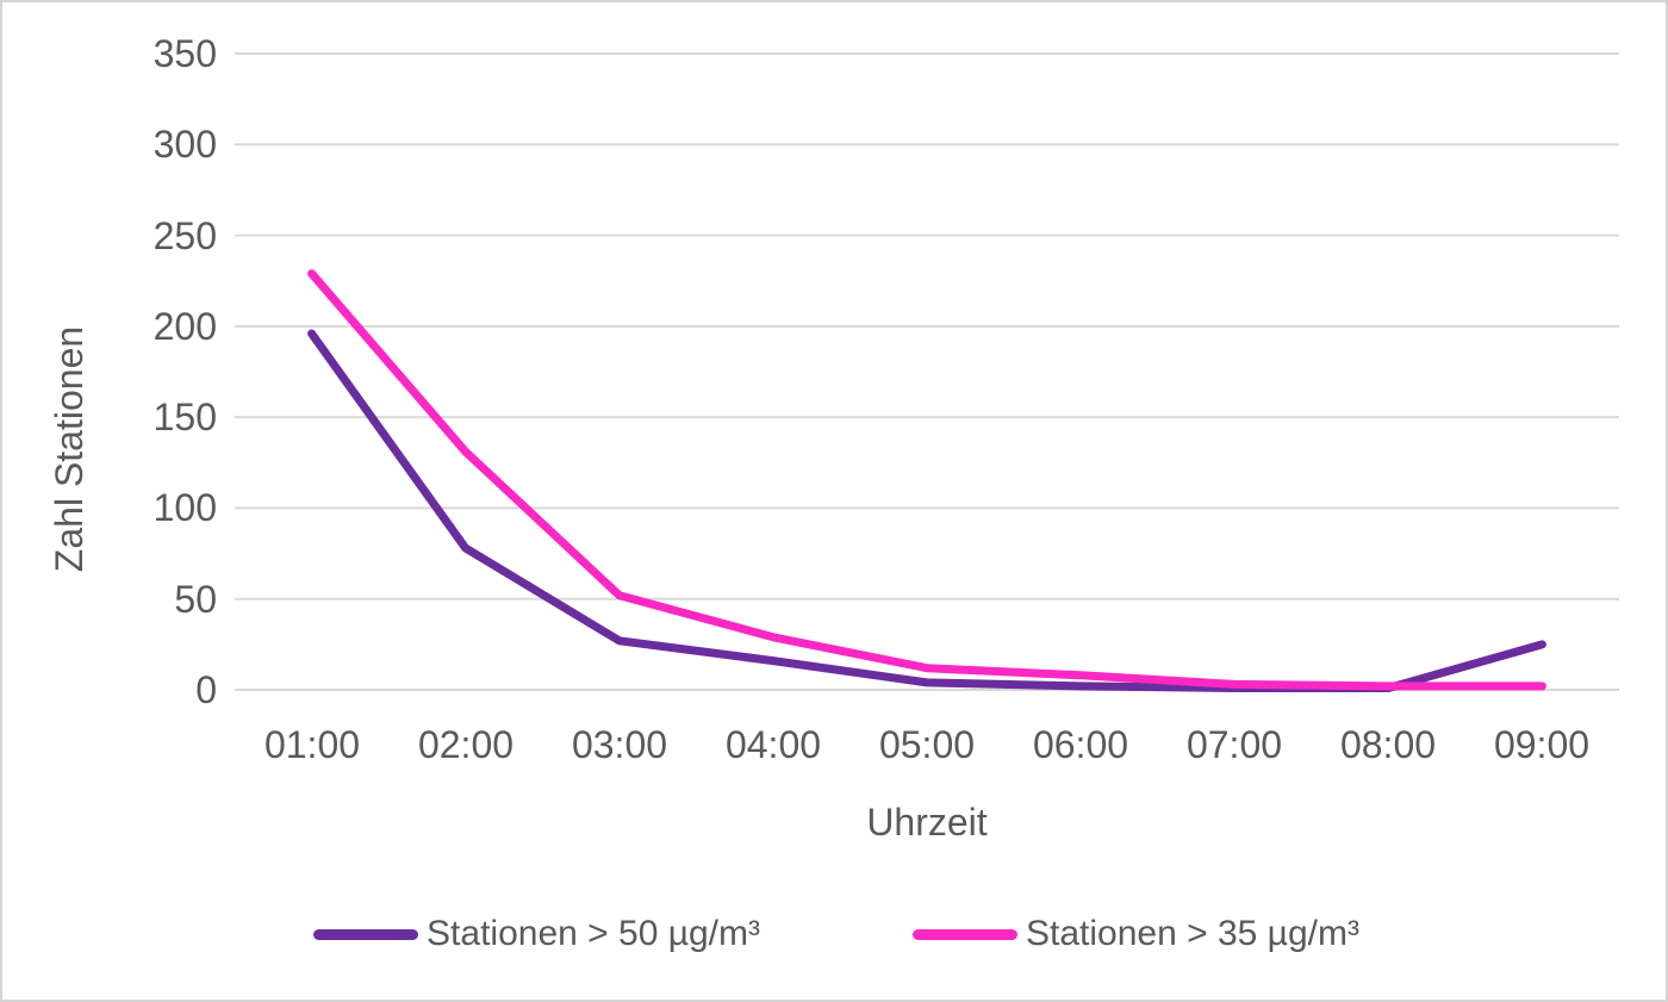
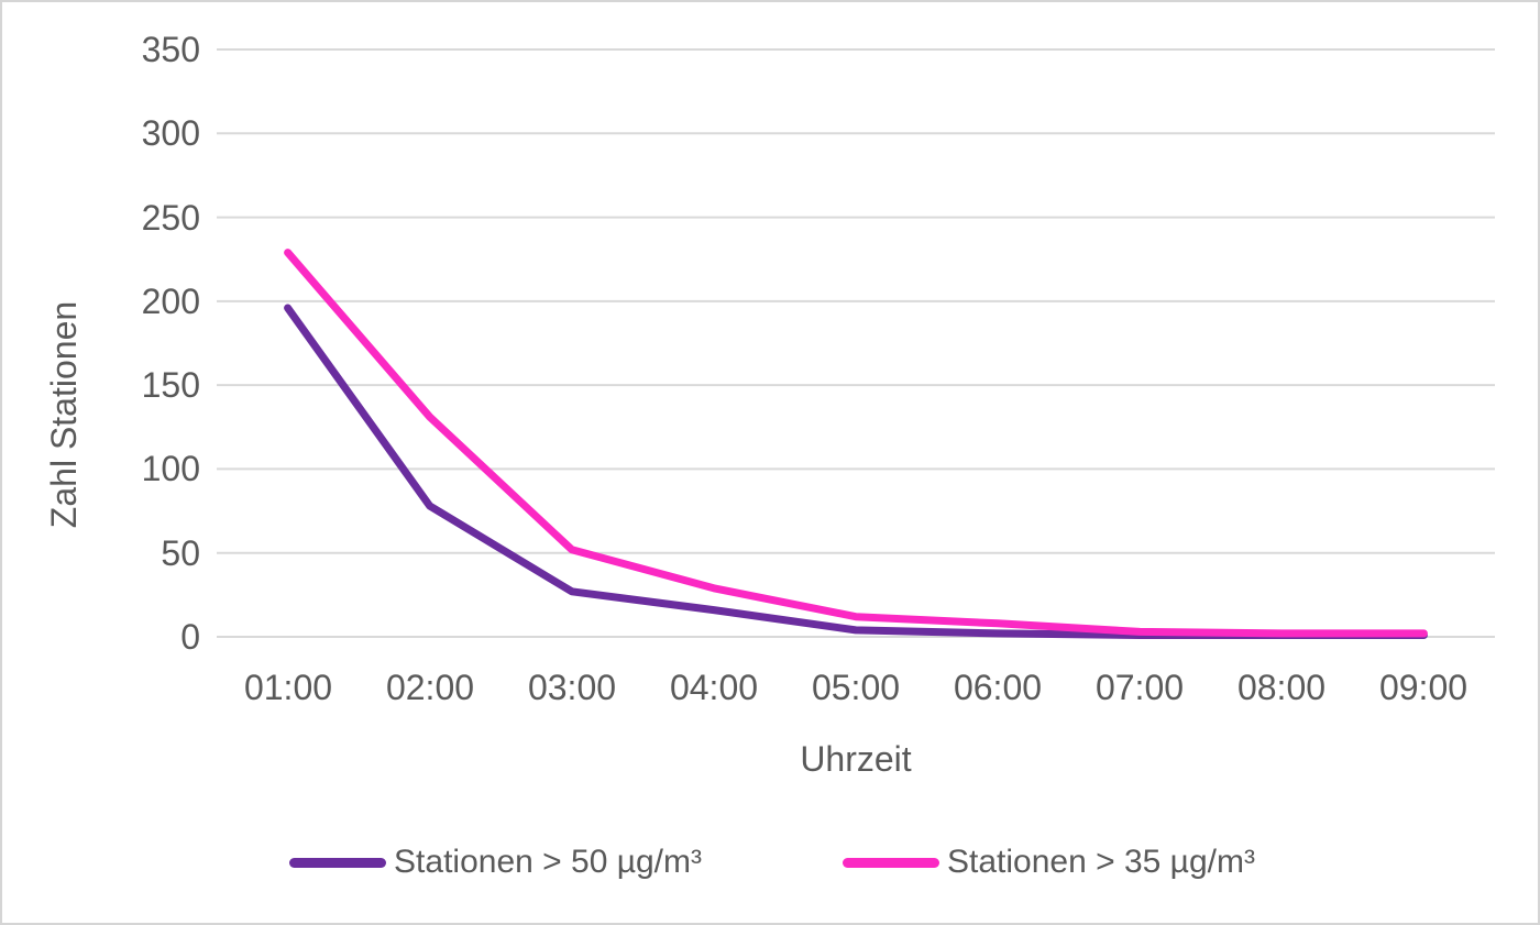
Stationen > 50 µg/m³/09:00: 25 -> 1
